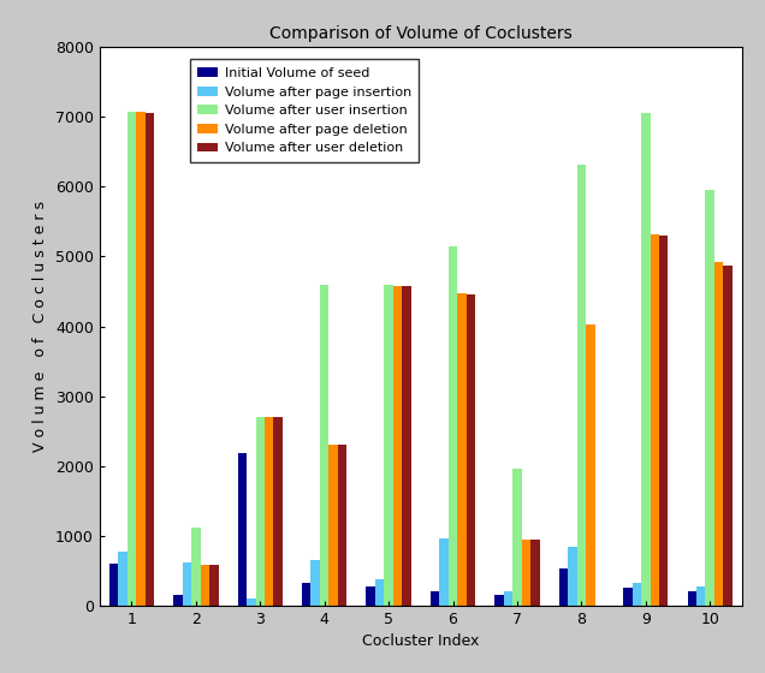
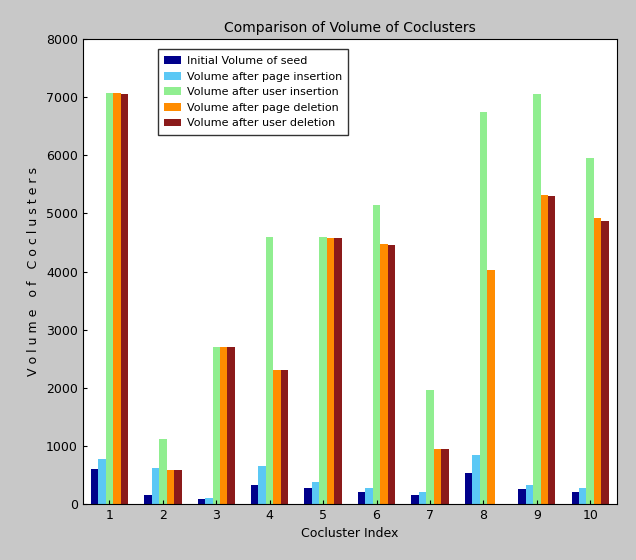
Initial Volume of seed/3: 2180 -> 80
Volume after page insertion/6: 960 -> 280
Volume after user insertion/8: 6320 -> 6750
